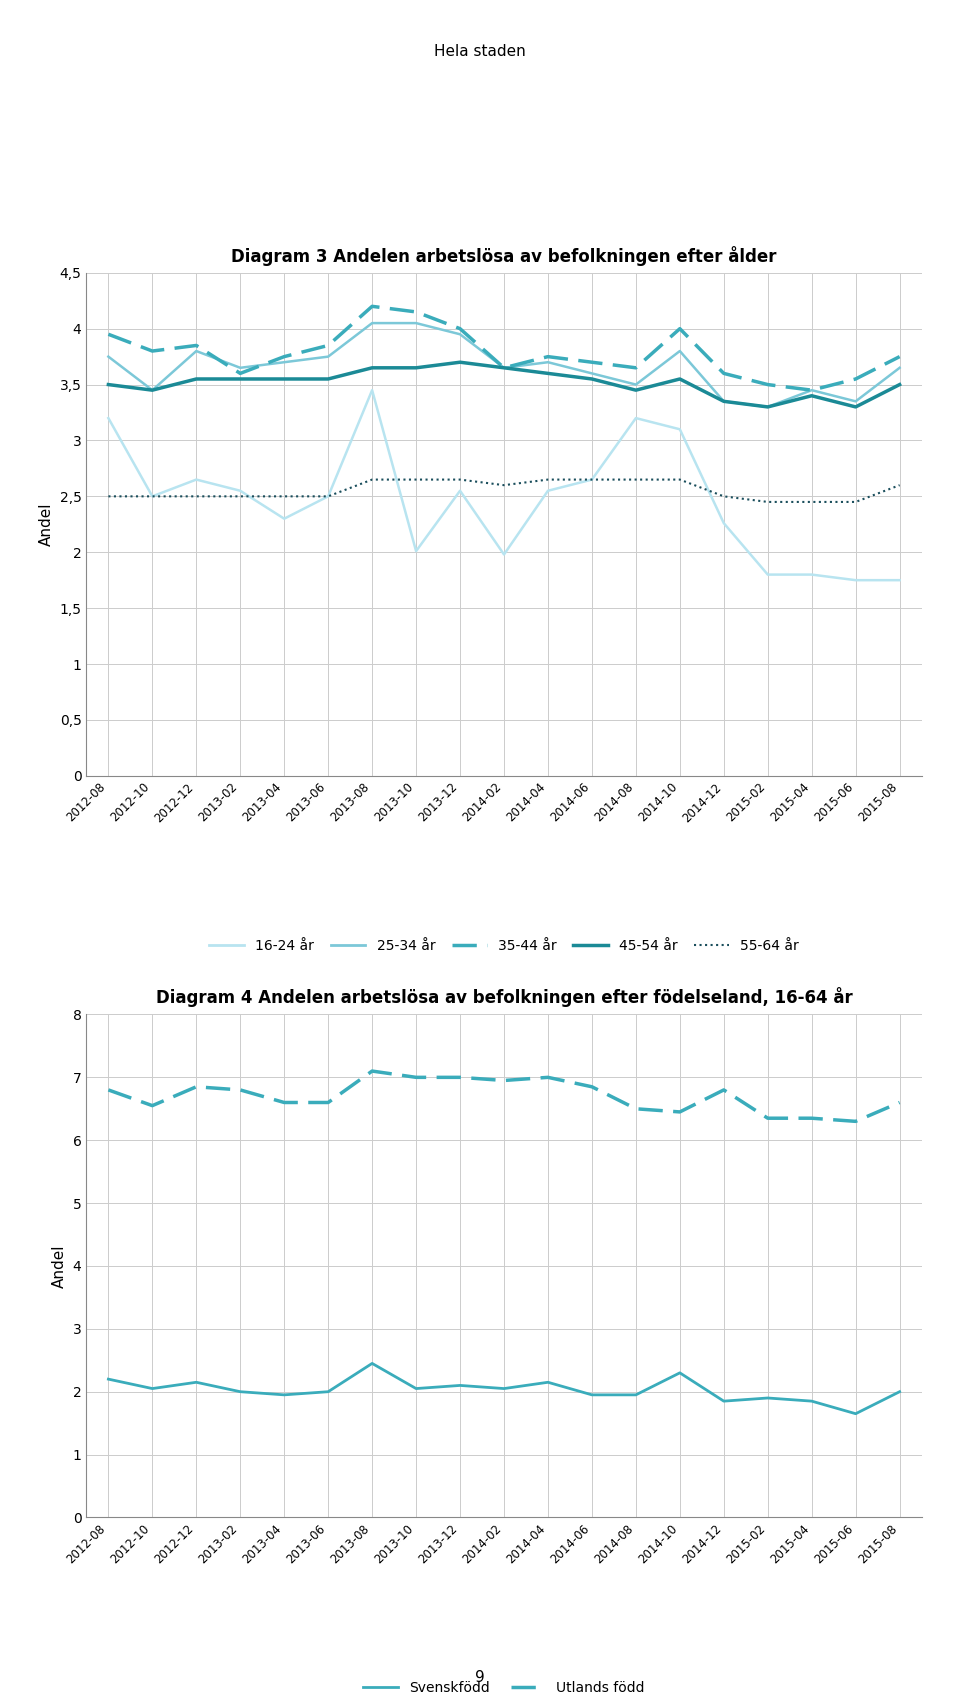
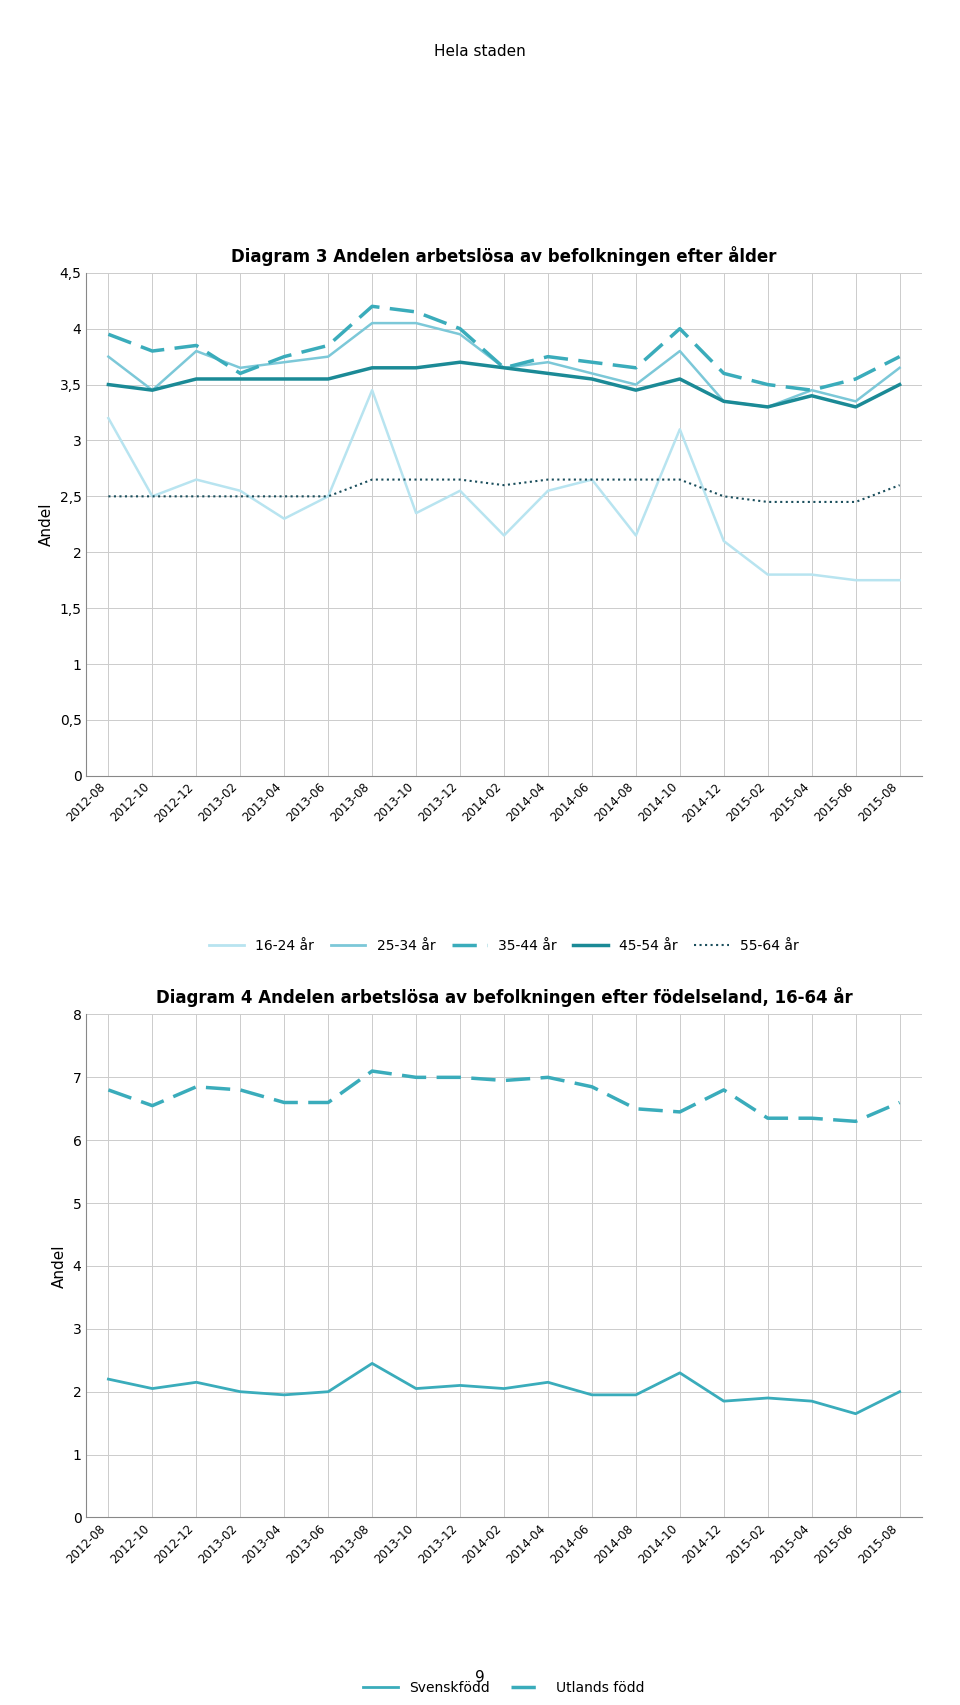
Diagram 3 Andelen arbetslösa av befolkningen efter ålder/16-24 år/2013-10: 2,01 -> 2,35
Diagram 3 Andelen arbetslösa av befolkningen efter ålder/16-24 år/2014-02: 1,98 -> 2,15
Diagram 3 Andelen arbetslösa av befolkningen efter ålder/16-24 år/2014-08: 3,20 -> 2,15
Diagram 3 Andelen arbetslösa av befolkningen efter ålder/16-24 år/2014-12: 2,26 -> 2,10
